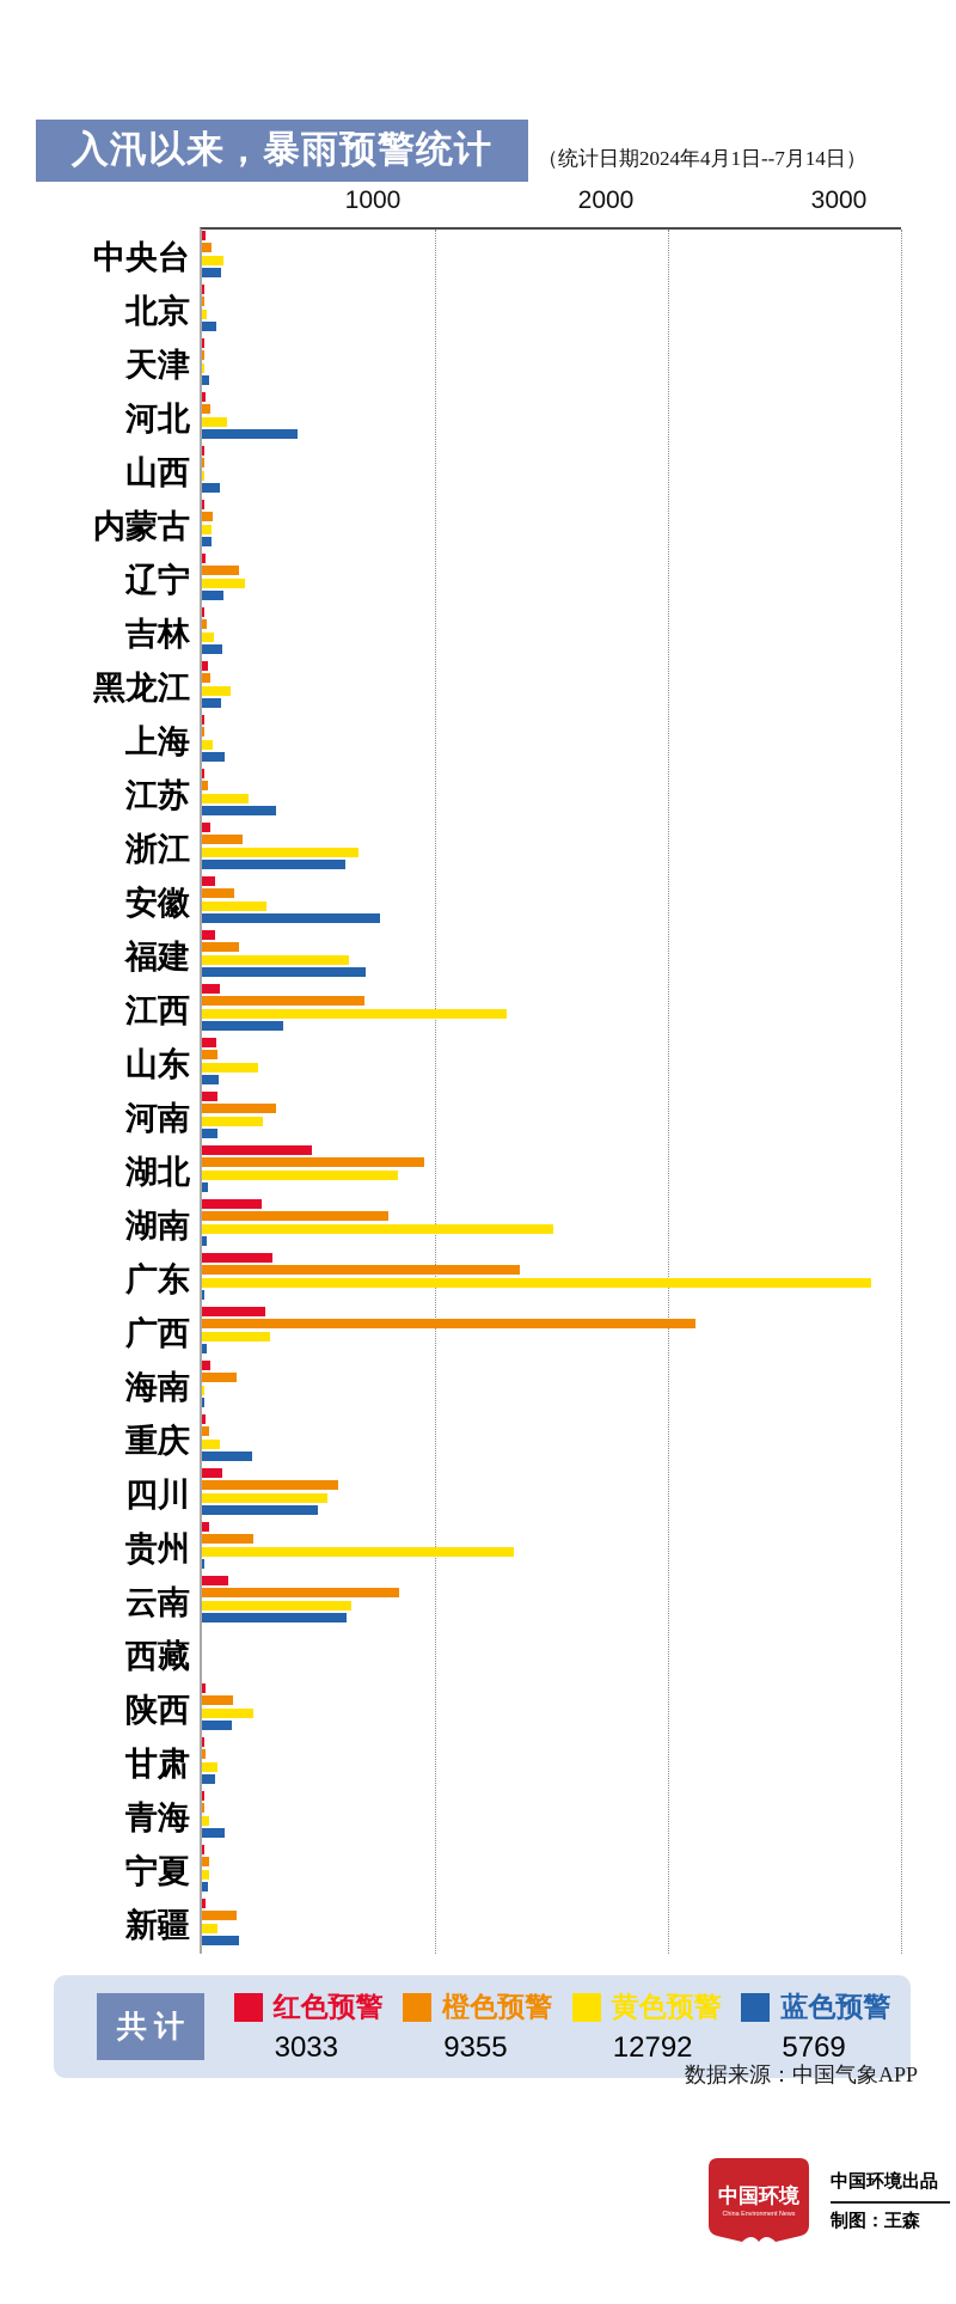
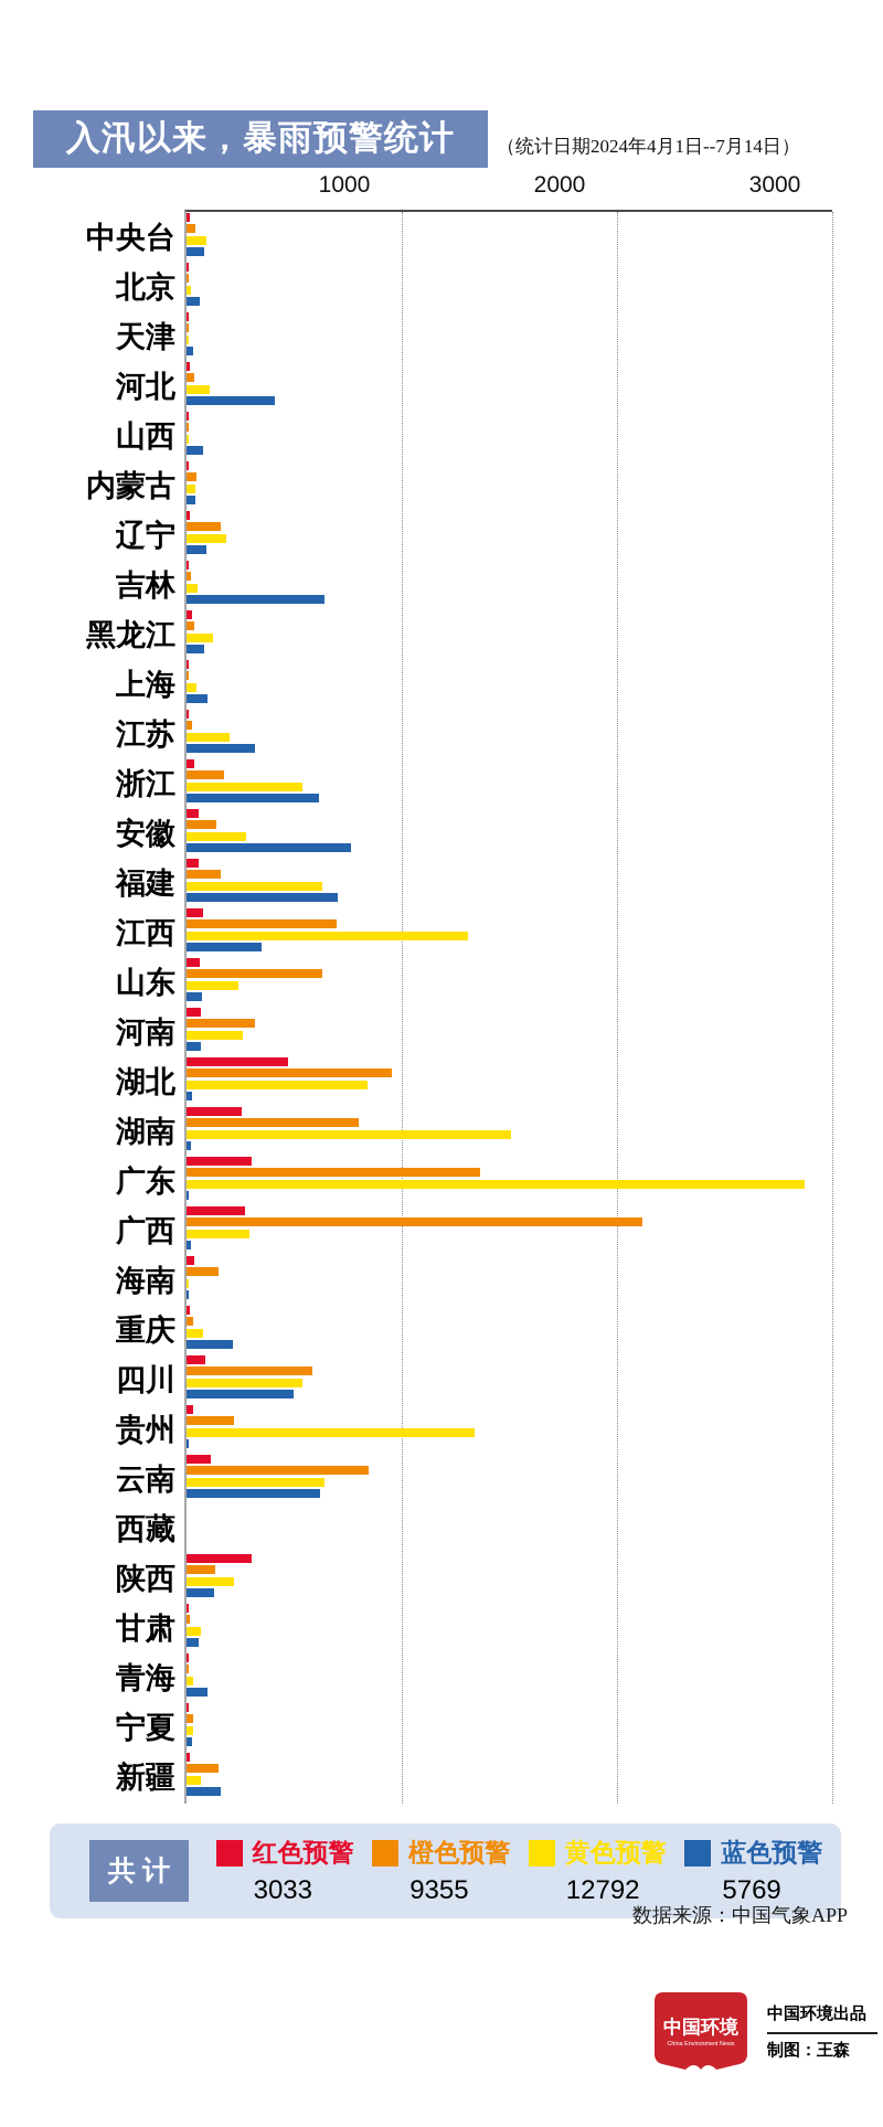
蓝色预警/吉林: 90 -> 640
黄色预警/浙江: 670 -> 540
橙色预警/山东: 70 -> 630
红色预警/陕西: 20 -> 300
